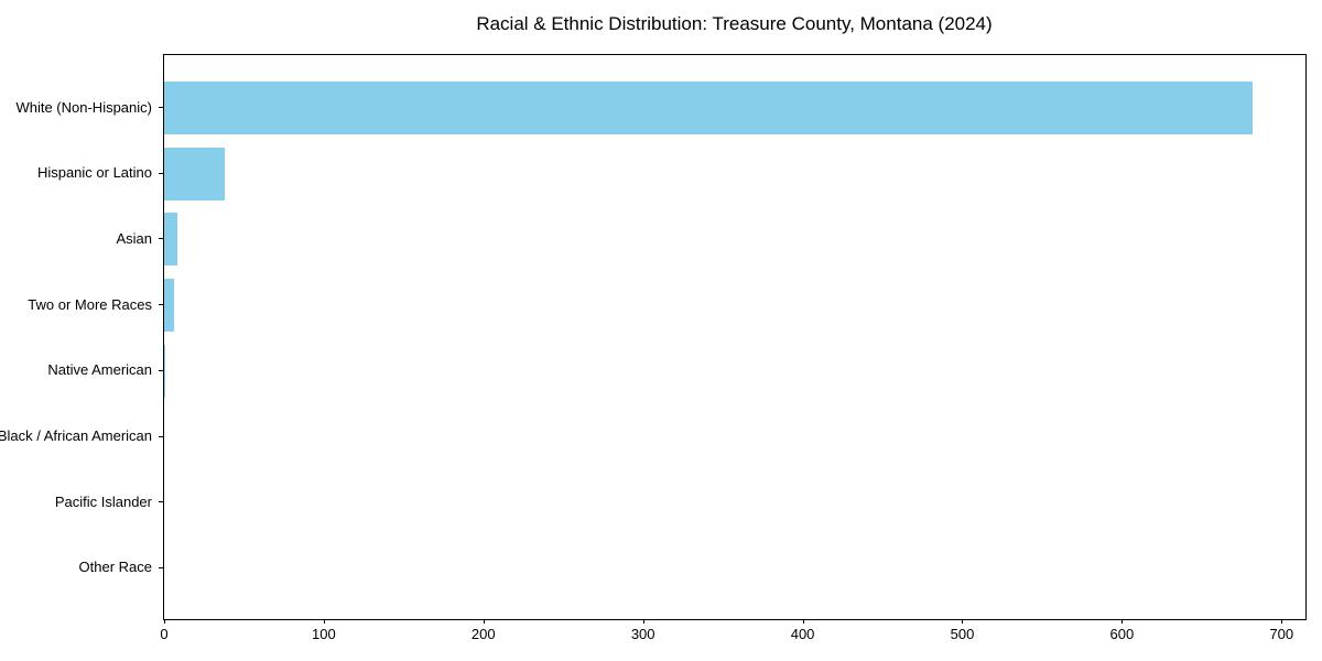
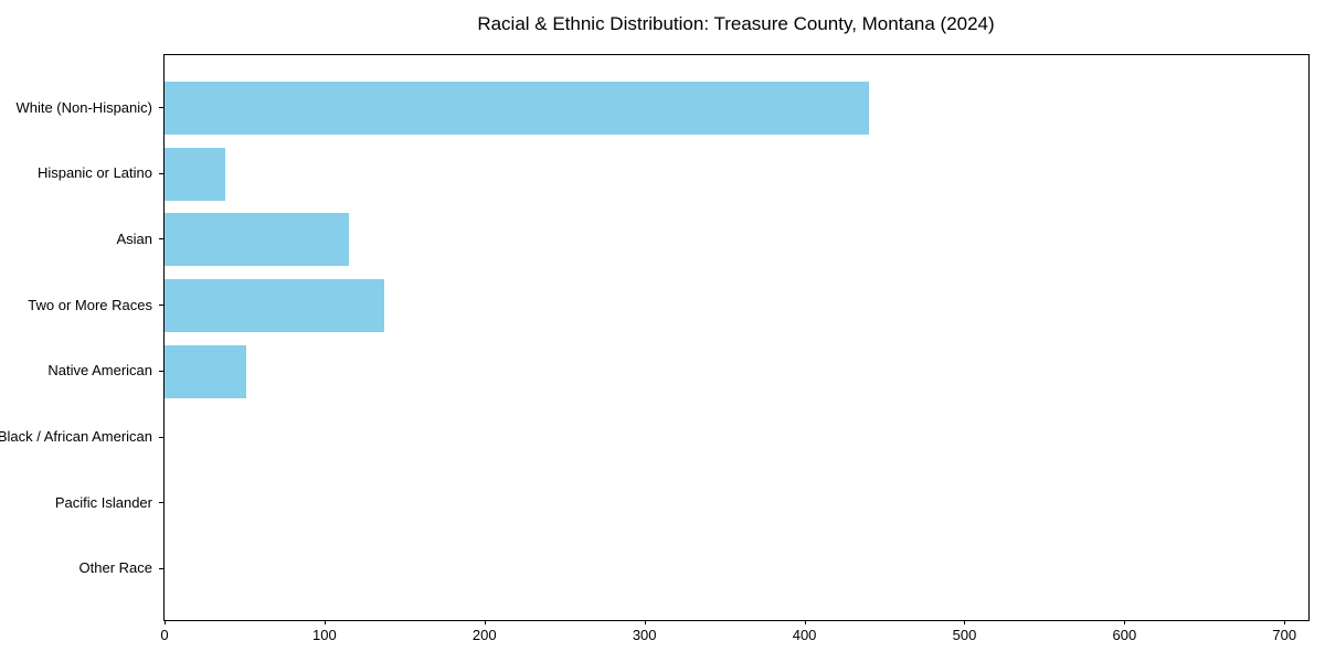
White (Non-Hispanic): 682 -> 440
Asian: 8 -> 115
Two or More Races: 6 -> 137
Native American: 1 -> 51
